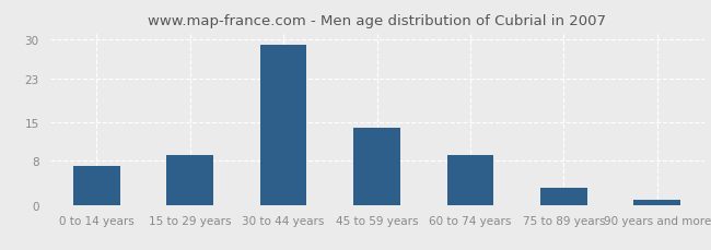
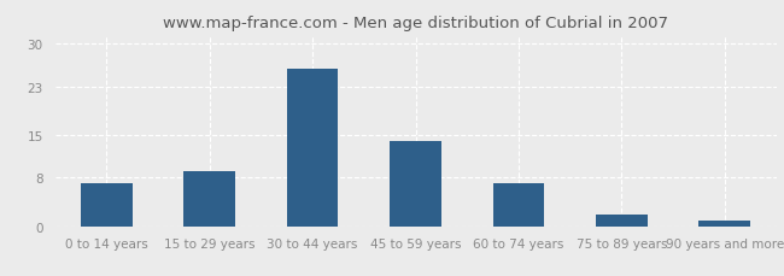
30 to 44 years: 29 -> 26
60 to 74 years: 9 -> 7
75 to 89 years: 3 -> 2
